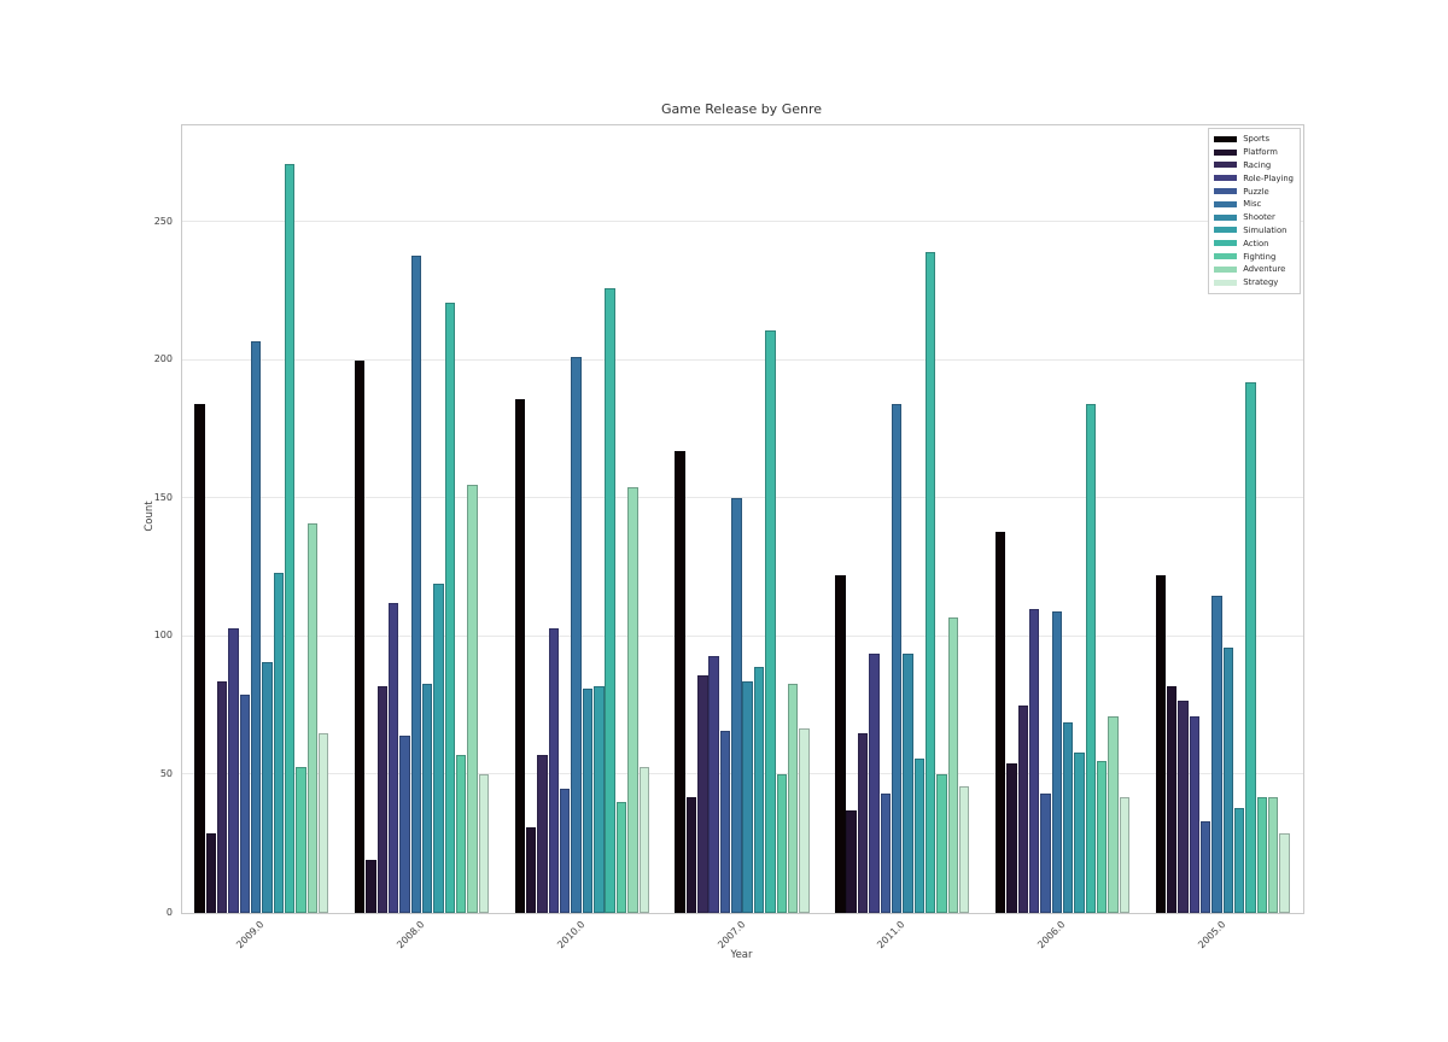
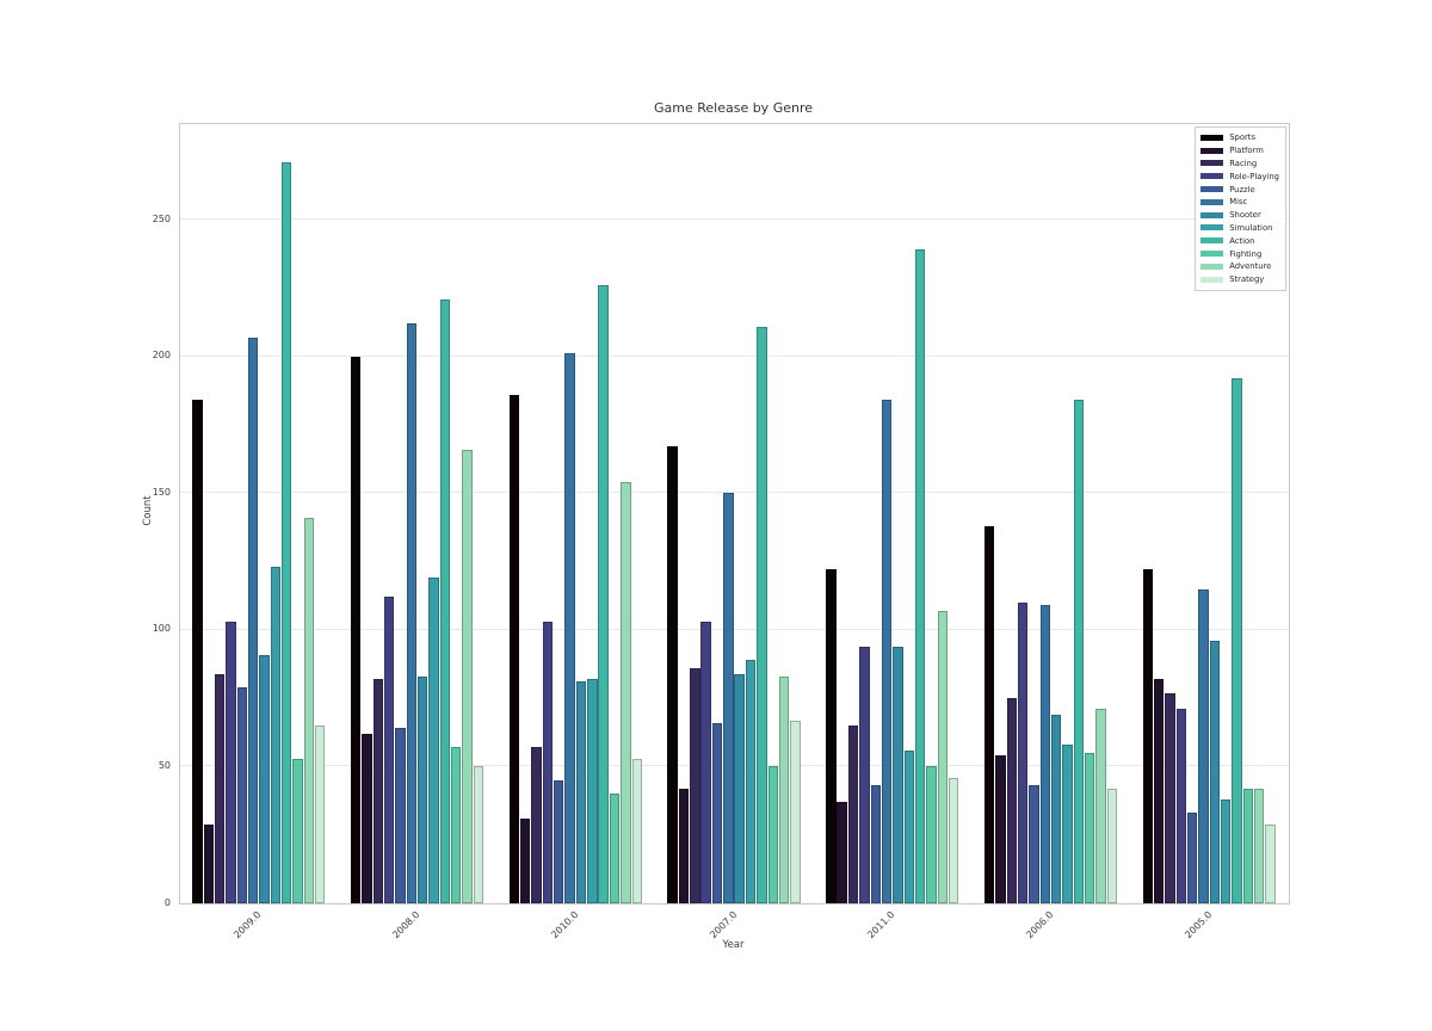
Platform/2008.0: 19 -> 62
Misc/2008.0: 238 -> 212
Adventure/2008.0: 155 -> 166
Role-Playing/2007.0: 93 -> 103
